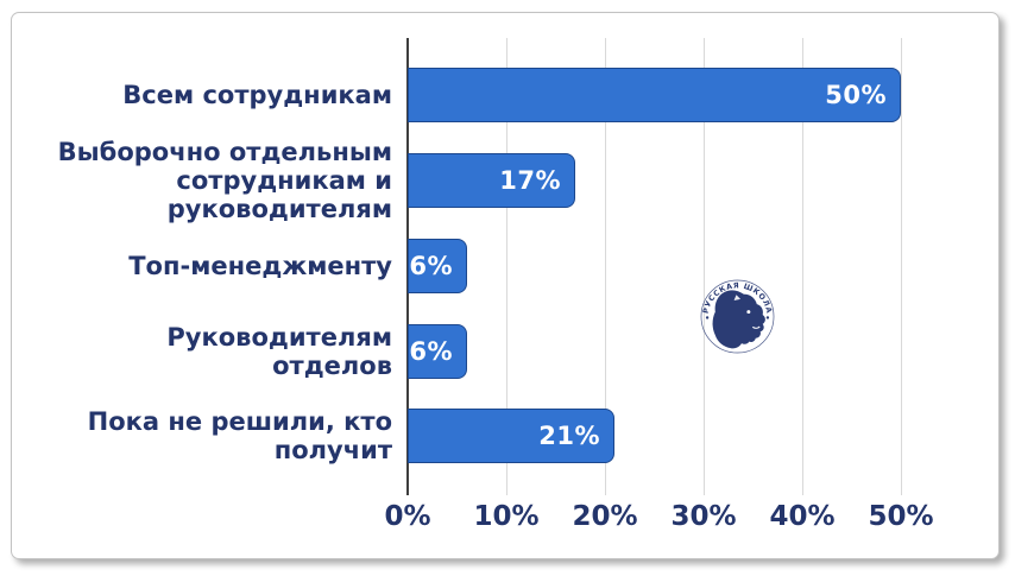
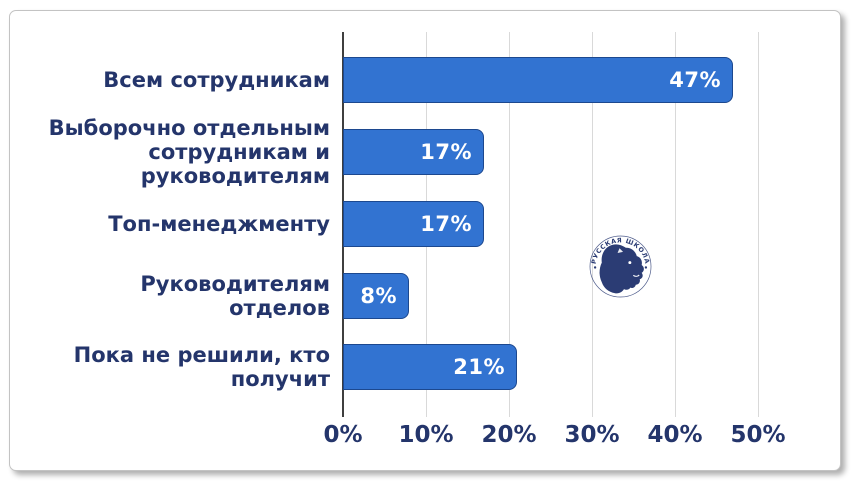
Всем сотрудникам: 50% -> 47%
Топ-менеджменту: 6% -> 17%
Руководителям отделов: 6% -> 8%
